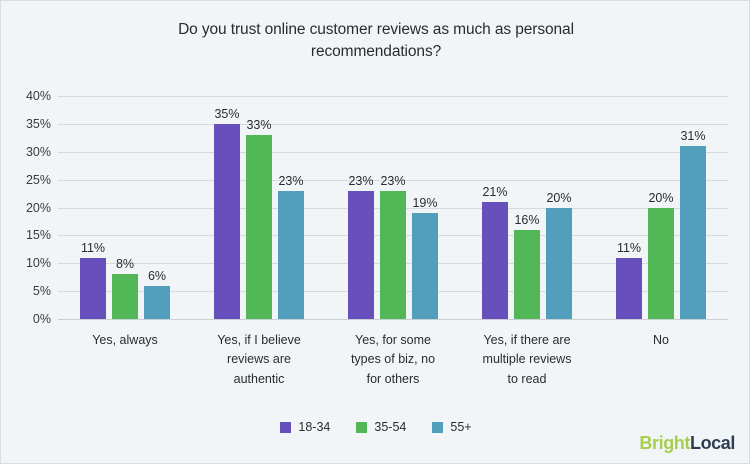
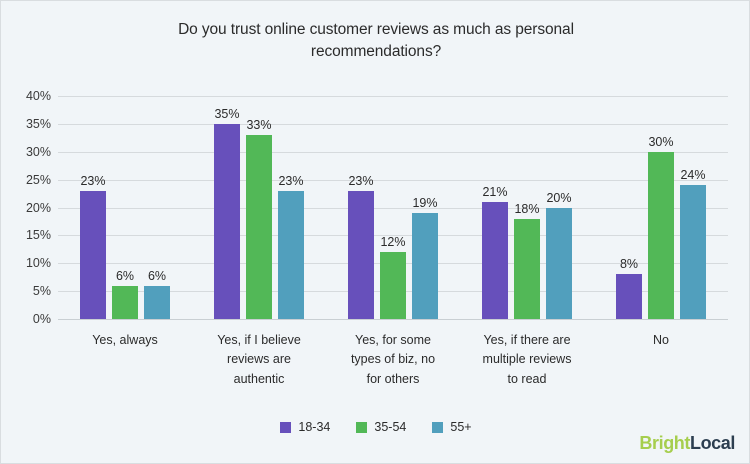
18-34/Yes, always: 11% -> 23%
35-54/Yes, always: 8% -> 6%
35-54/Yes, for some types of biz, no for others: 23% -> 12%
35-54/Yes, if there are multiple reviews to read: 16% -> 18%
18-34/No: 11% -> 8%
35-54/No: 20% -> 30%
55+/No: 31% -> 24%
